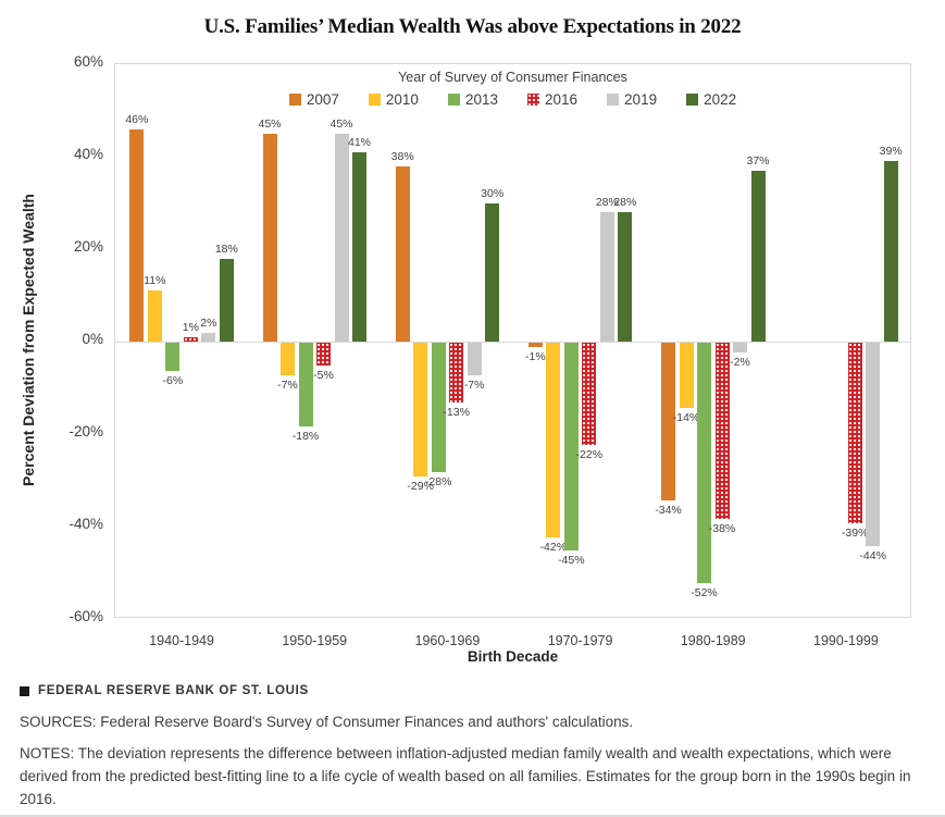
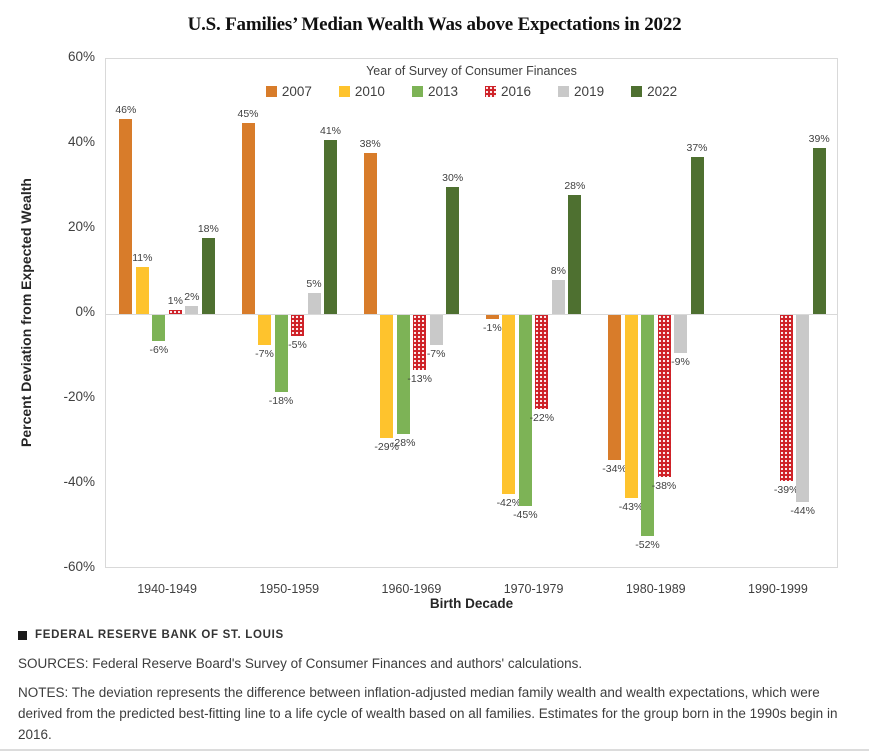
2019/1950-1959: 45% -> 5%
2019/1970-1979: 28% -> 8%
2010/1980-1989: -14% -> -43%
2019/1980-1989: -2% -> -9%
